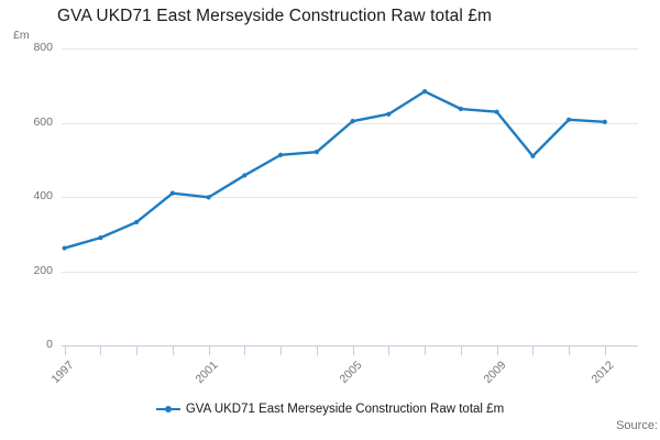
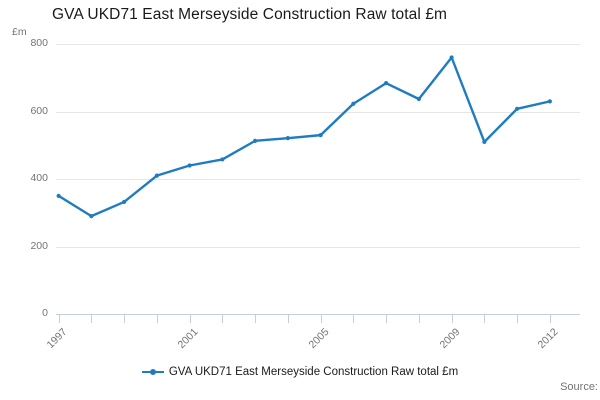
1997: 260 -> 350
2001: 400 -> 440
2005: 600 -> 530
2009: 630 -> 760
2012: 600 -> 630
